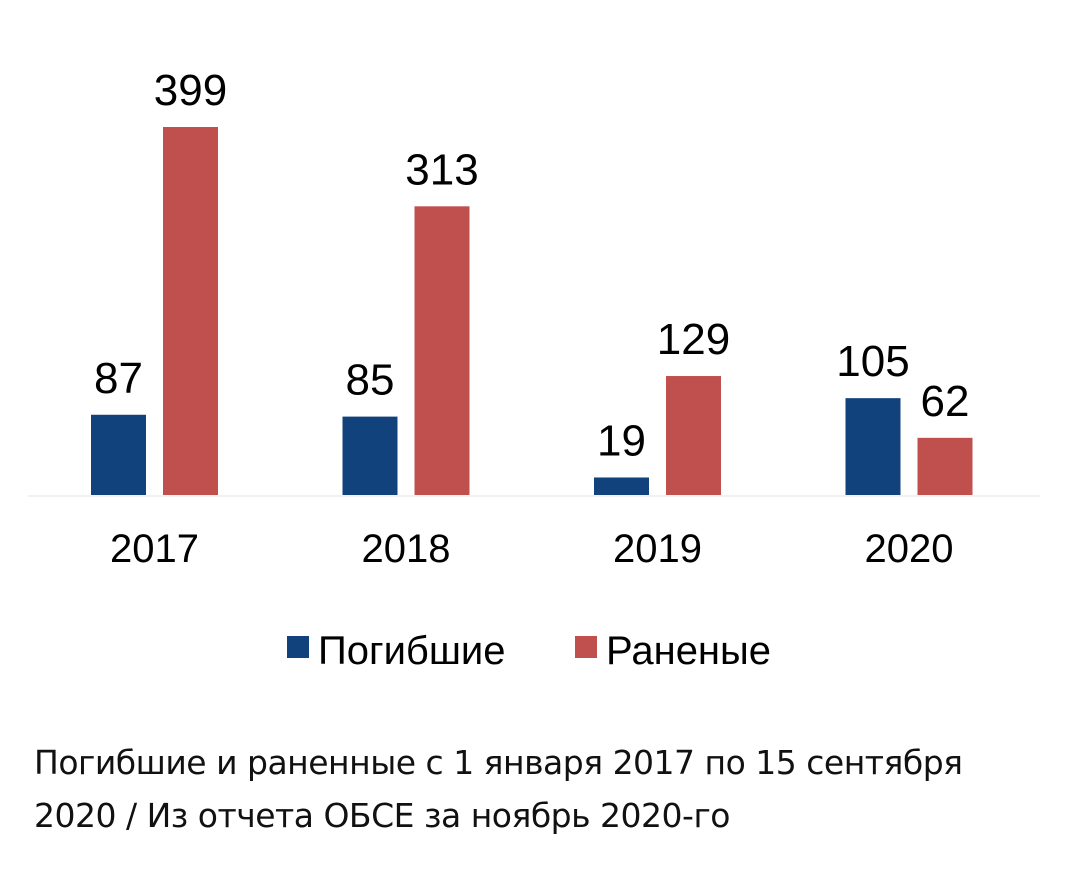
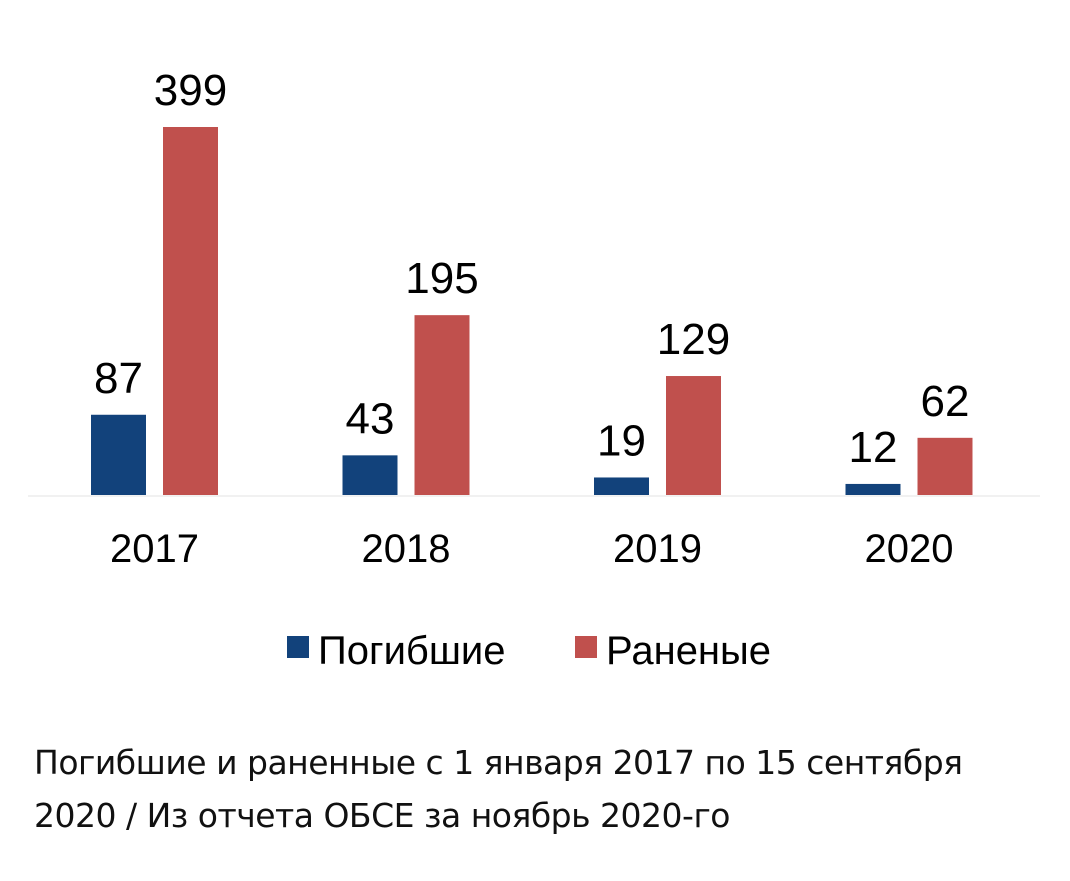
Погибшие/2018: 85 -> 43
Раненые/2018: 313 -> 195
Погибшие/2020: 105 -> 12
